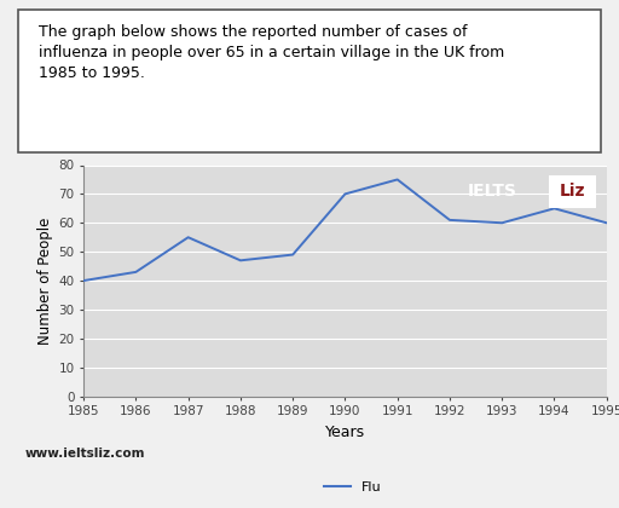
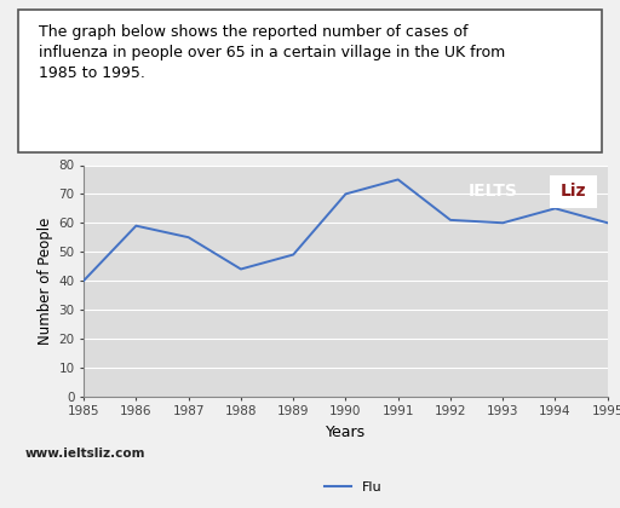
1986: 43 -> 59
1988: 47 -> 44
